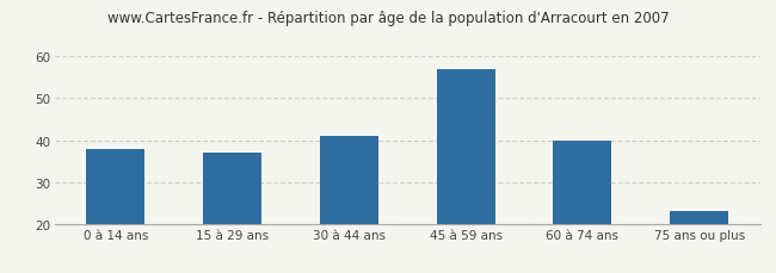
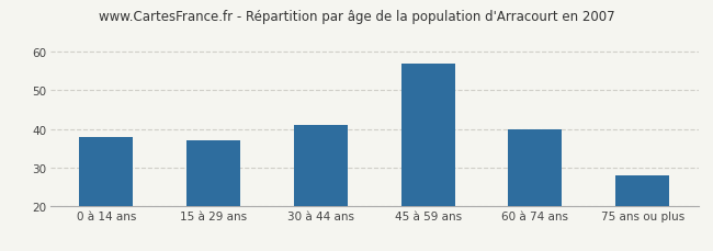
75 ans ou plus: 23 -> 28
